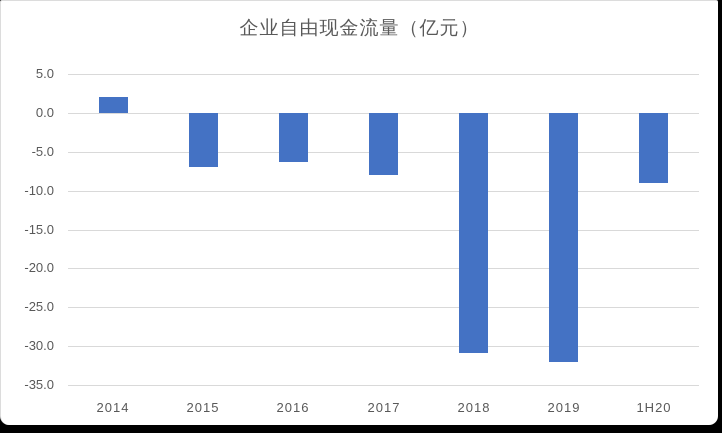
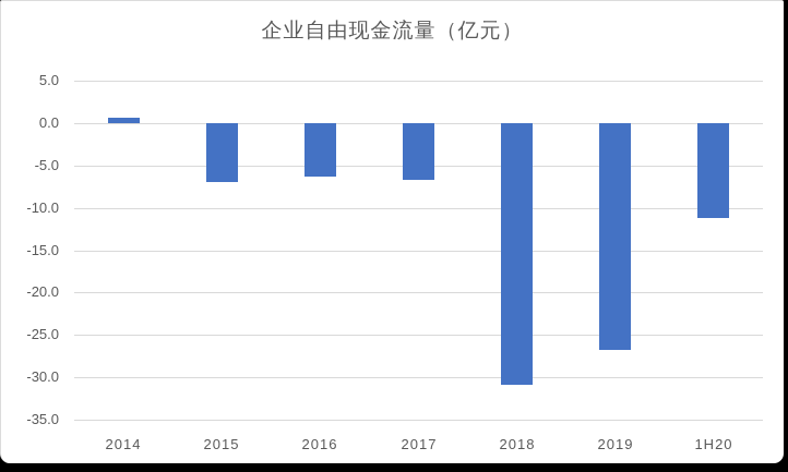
2014: 2 -> 1
2017: -8 -> -7
2019: -32 -> -27
1H20: -9 -> -11
